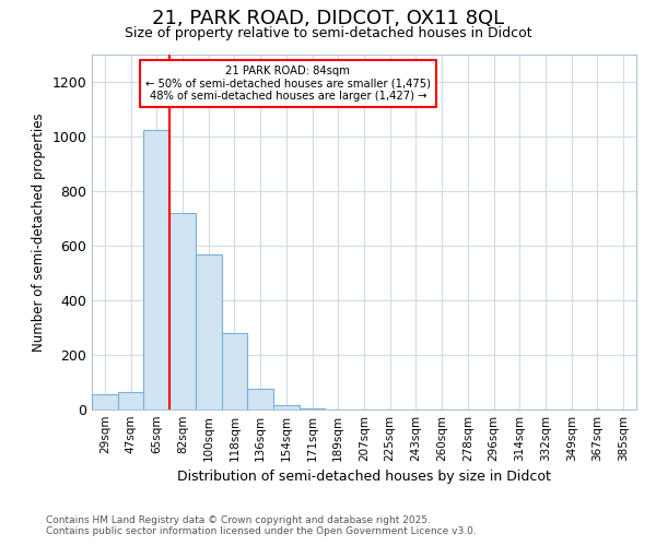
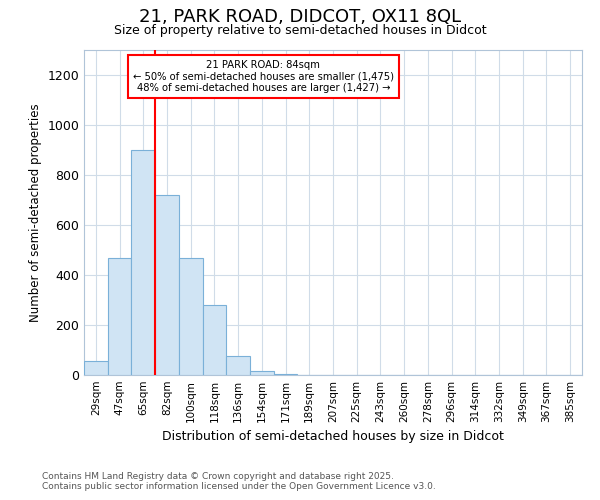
47sqm: 65 -> 470
65sqm: 1025 -> 900
100sqm: 570 -> 470
